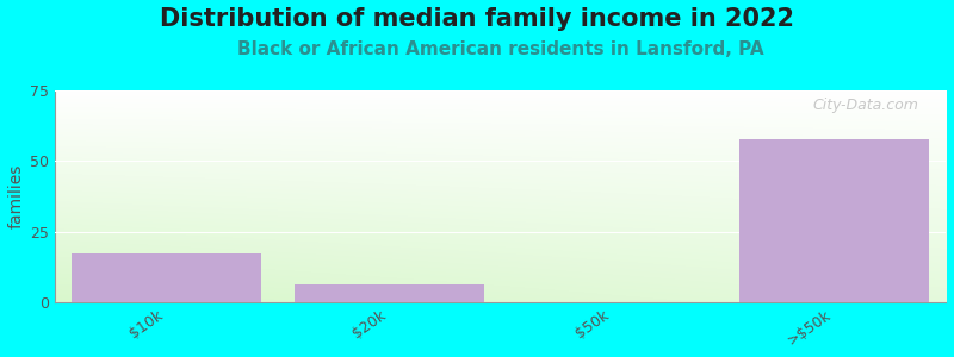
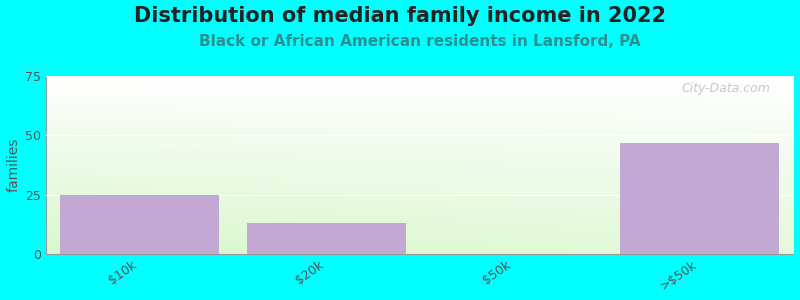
$10k: 17 -> 25
$20k: 6 -> 13
>$50k: 58 -> 47
